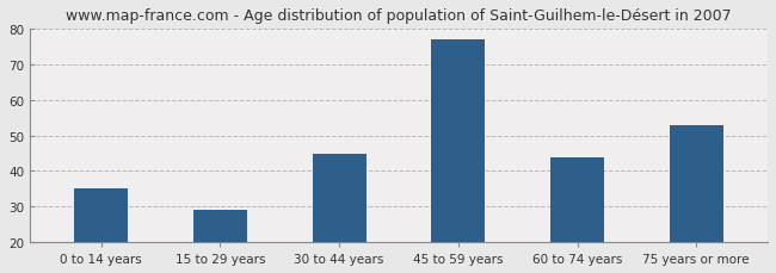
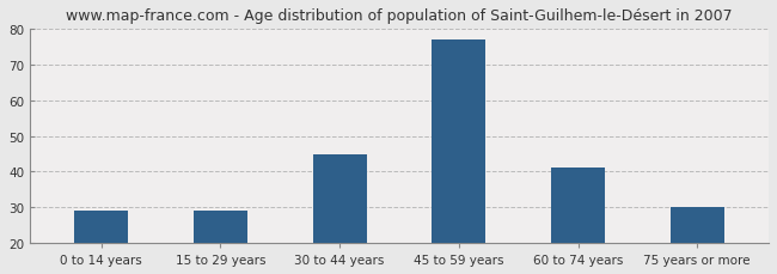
0 to 14 years: 35 -> 29
60 to 74 years: 44 -> 41
75 years or more: 53 -> 30
